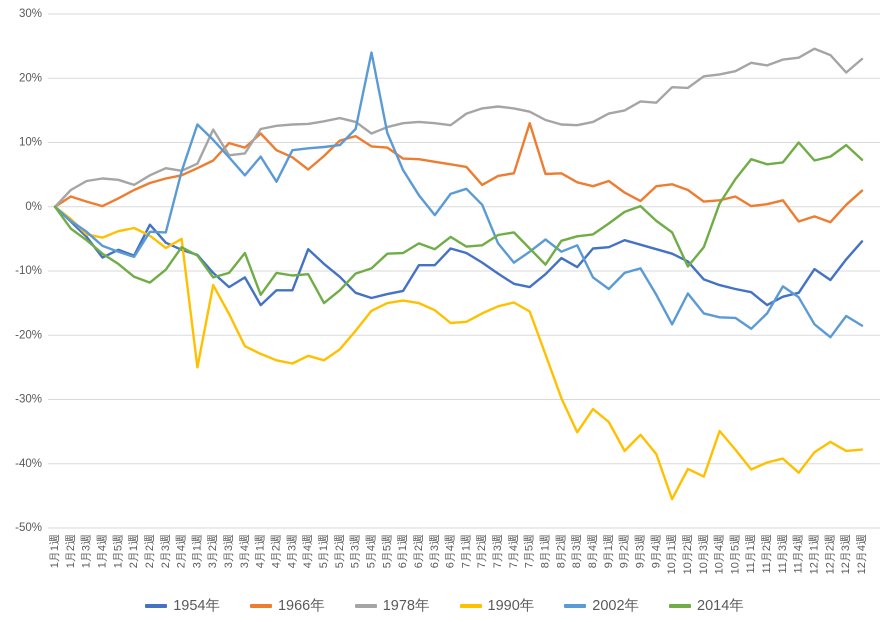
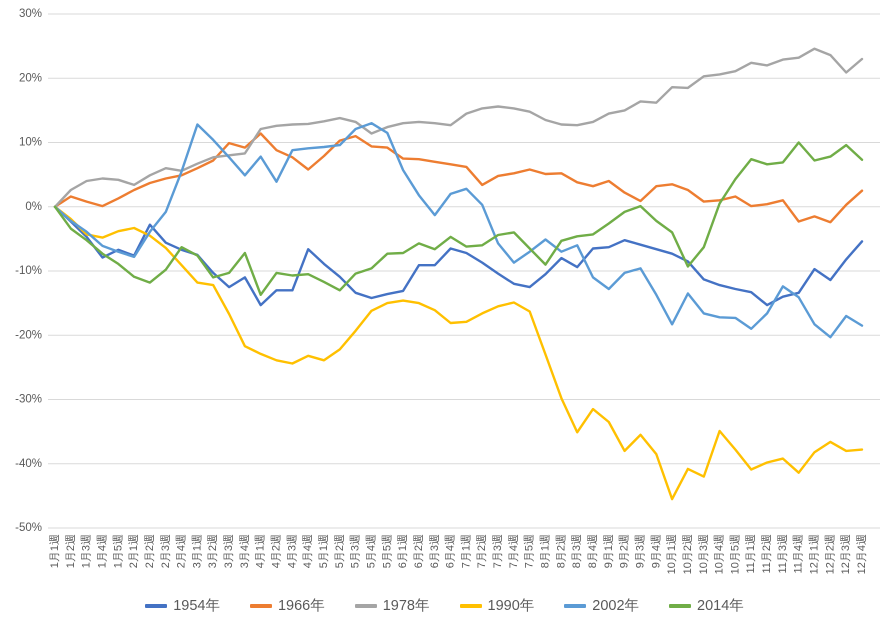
2002年/2月3週: -4% -> -1%
1990年/2月4週: -5% -> -9%
1990年/3月1週: -25% -> -12%
1978年/3月2週: 12% -> 8%
2014年/5月1週: -15% -> -12%
2002年/5月4週: 24% -> 13%
1966年/7月5週: 13% -> 6%
